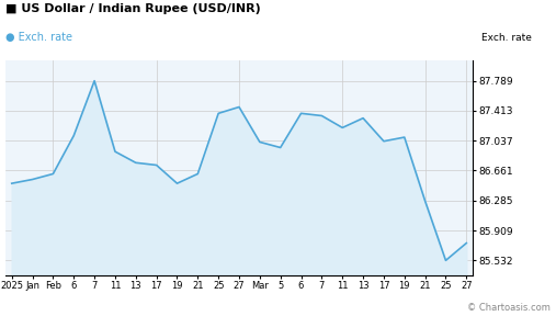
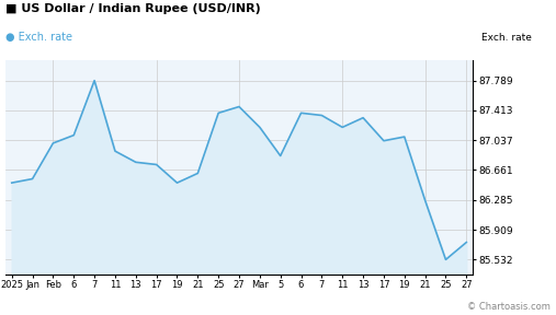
Feb: 86.62 -> 87.00
Mar: 87.02 -> 87.20
5: 86.95 -> 86.84
